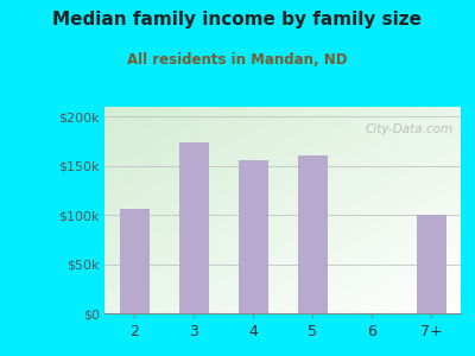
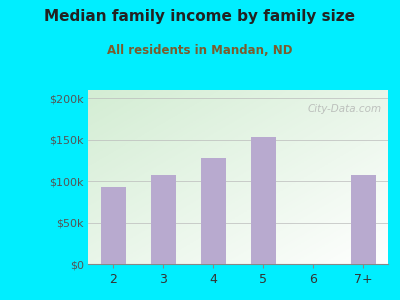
2: $106k -> $93k
3: $174k -> $107k
4: $156k -> $128k
5: $160k -> $153k
7+: $100k -> $107k
